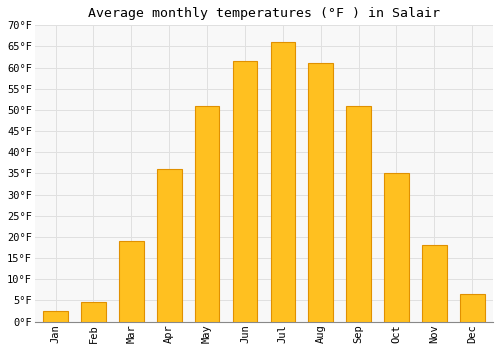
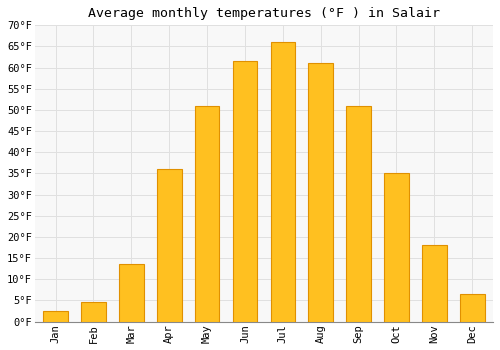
Mar: 19.0°F -> 13.5°F
